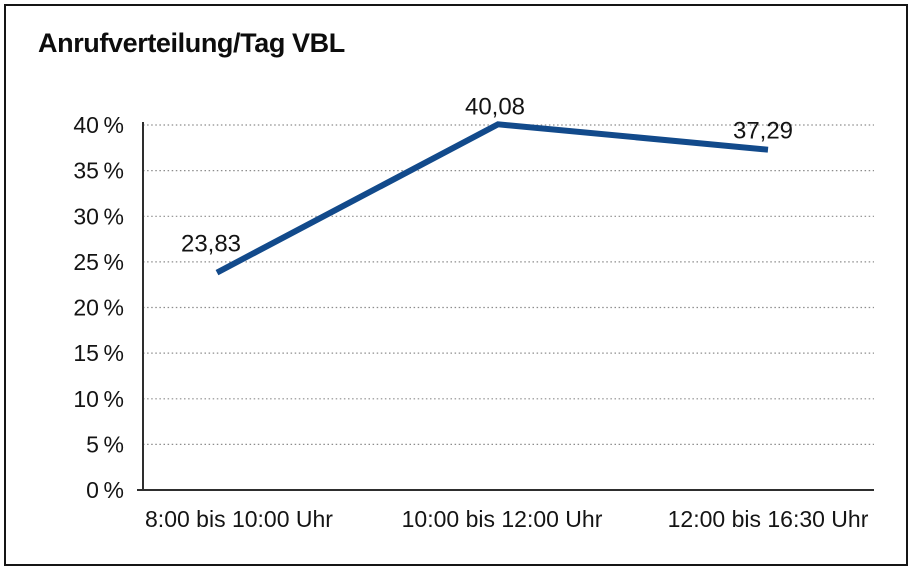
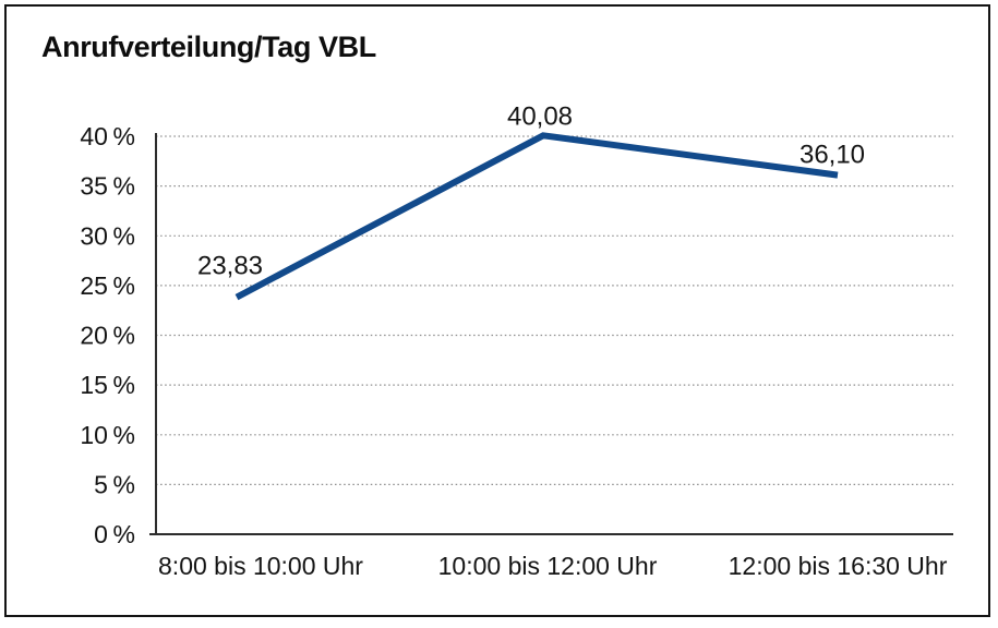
12:00 bis 16:30 Uhr: 37,29 -> 36,10
